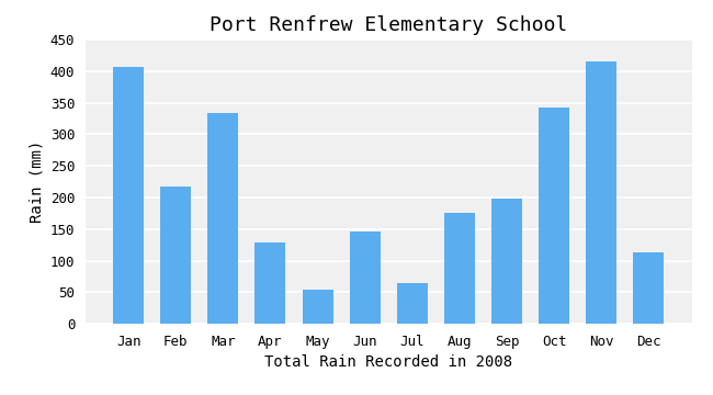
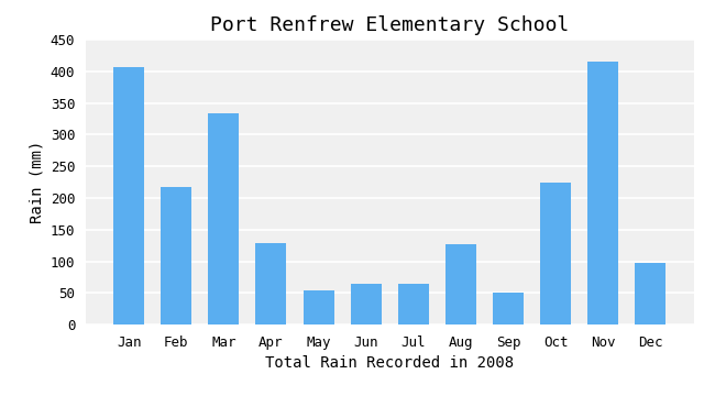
Jun: 146 -> 64
Aug: 176 -> 127
Sep: 198 -> 50
Oct: 342 -> 224
Dec: 114 -> 97
